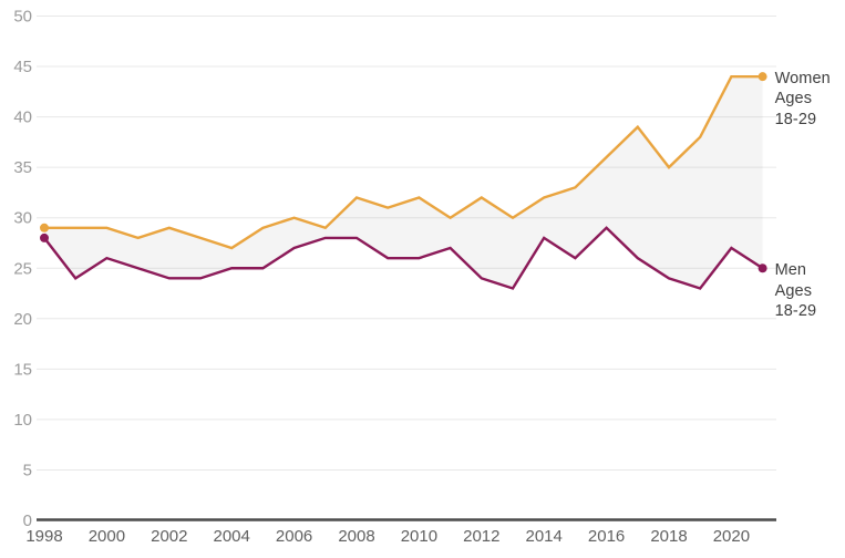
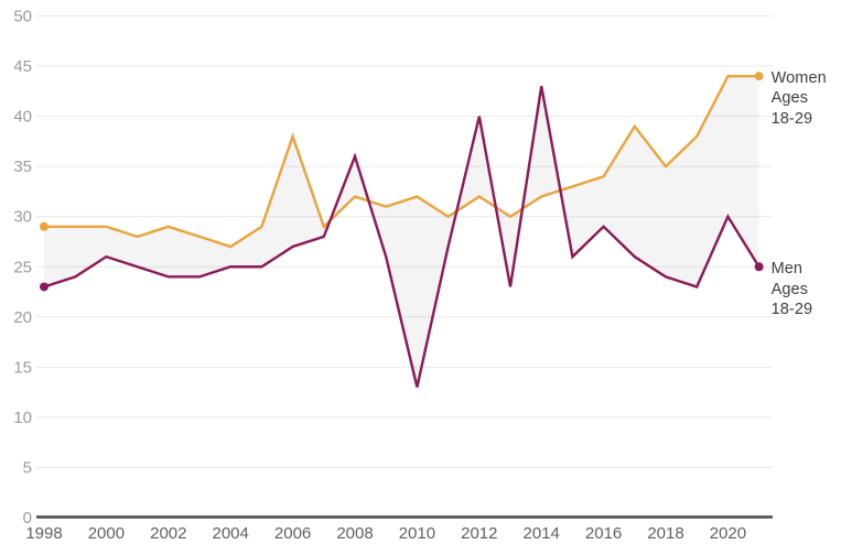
Men Ages 18-29/1998: 28 -> 23
Women Ages 18-29/2006: 30 -> 38
Men Ages 18-29/2008: 28 -> 36
Men Ages 18-29/2010: 26 -> 13
Men Ages 18-29/2012: 24 -> 40
Men Ages 18-29/2014: 28 -> 43
Women Ages 18-29/2016: 36 -> 34
Men Ages 18-29/2020: 27 -> 30
